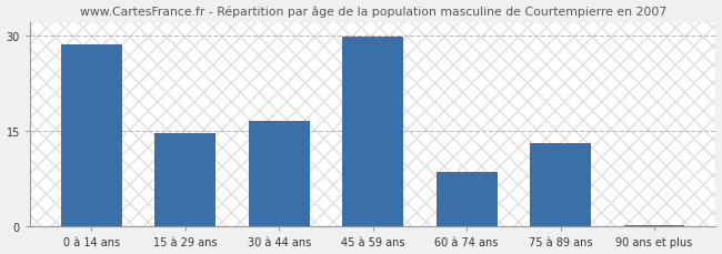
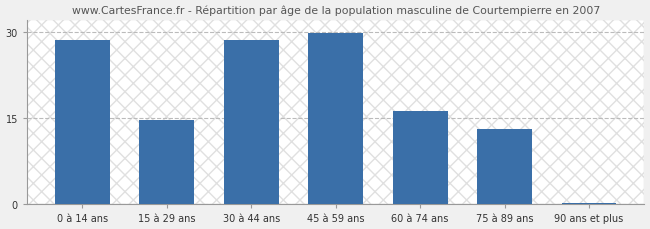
30 à 44 ans: 16.6 -> 28.5
60 à 74 ans: 8.6 -> 16.2
